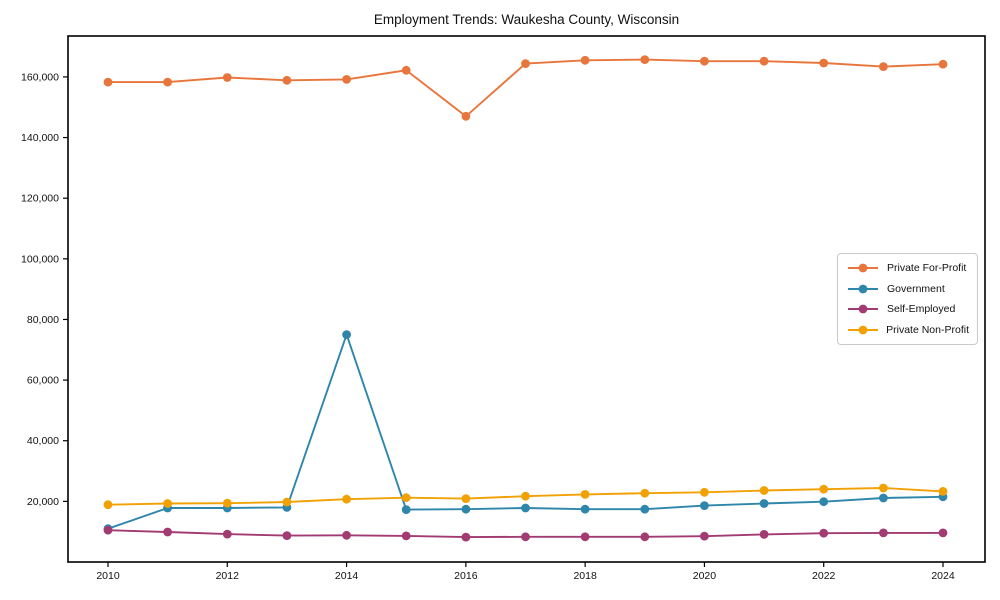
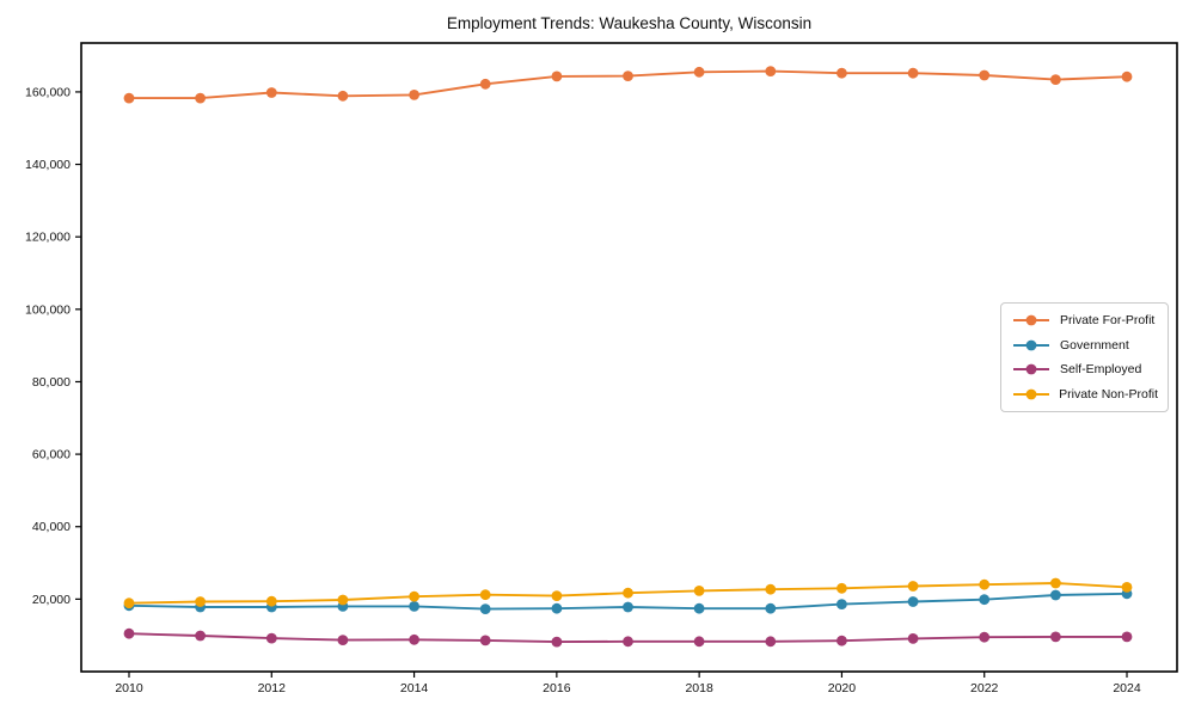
Government/2010: 11000 -> 18000
Government/2014: 75000 -> 18000
Private For-Profit/2016: 147000 -> 164000
